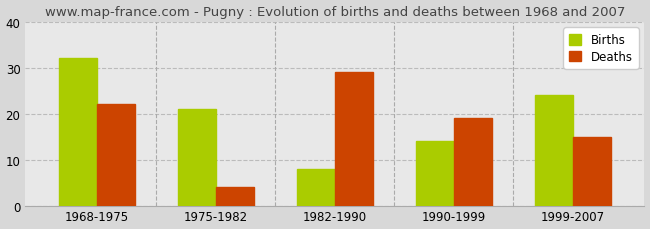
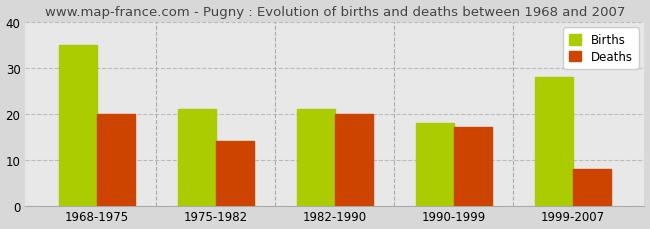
Births/1968-1975: 32 -> 35
Deaths/1968-1975: 22 -> 20
Deaths/1975-1982: 4 -> 14
Births/1982-1990: 8 -> 21
Deaths/1982-1990: 29 -> 20
Births/1990-1999: 14 -> 18
Deaths/1990-1999: 19 -> 17
Births/1999-2007: 24 -> 28
Deaths/1999-2007: 15 -> 8
